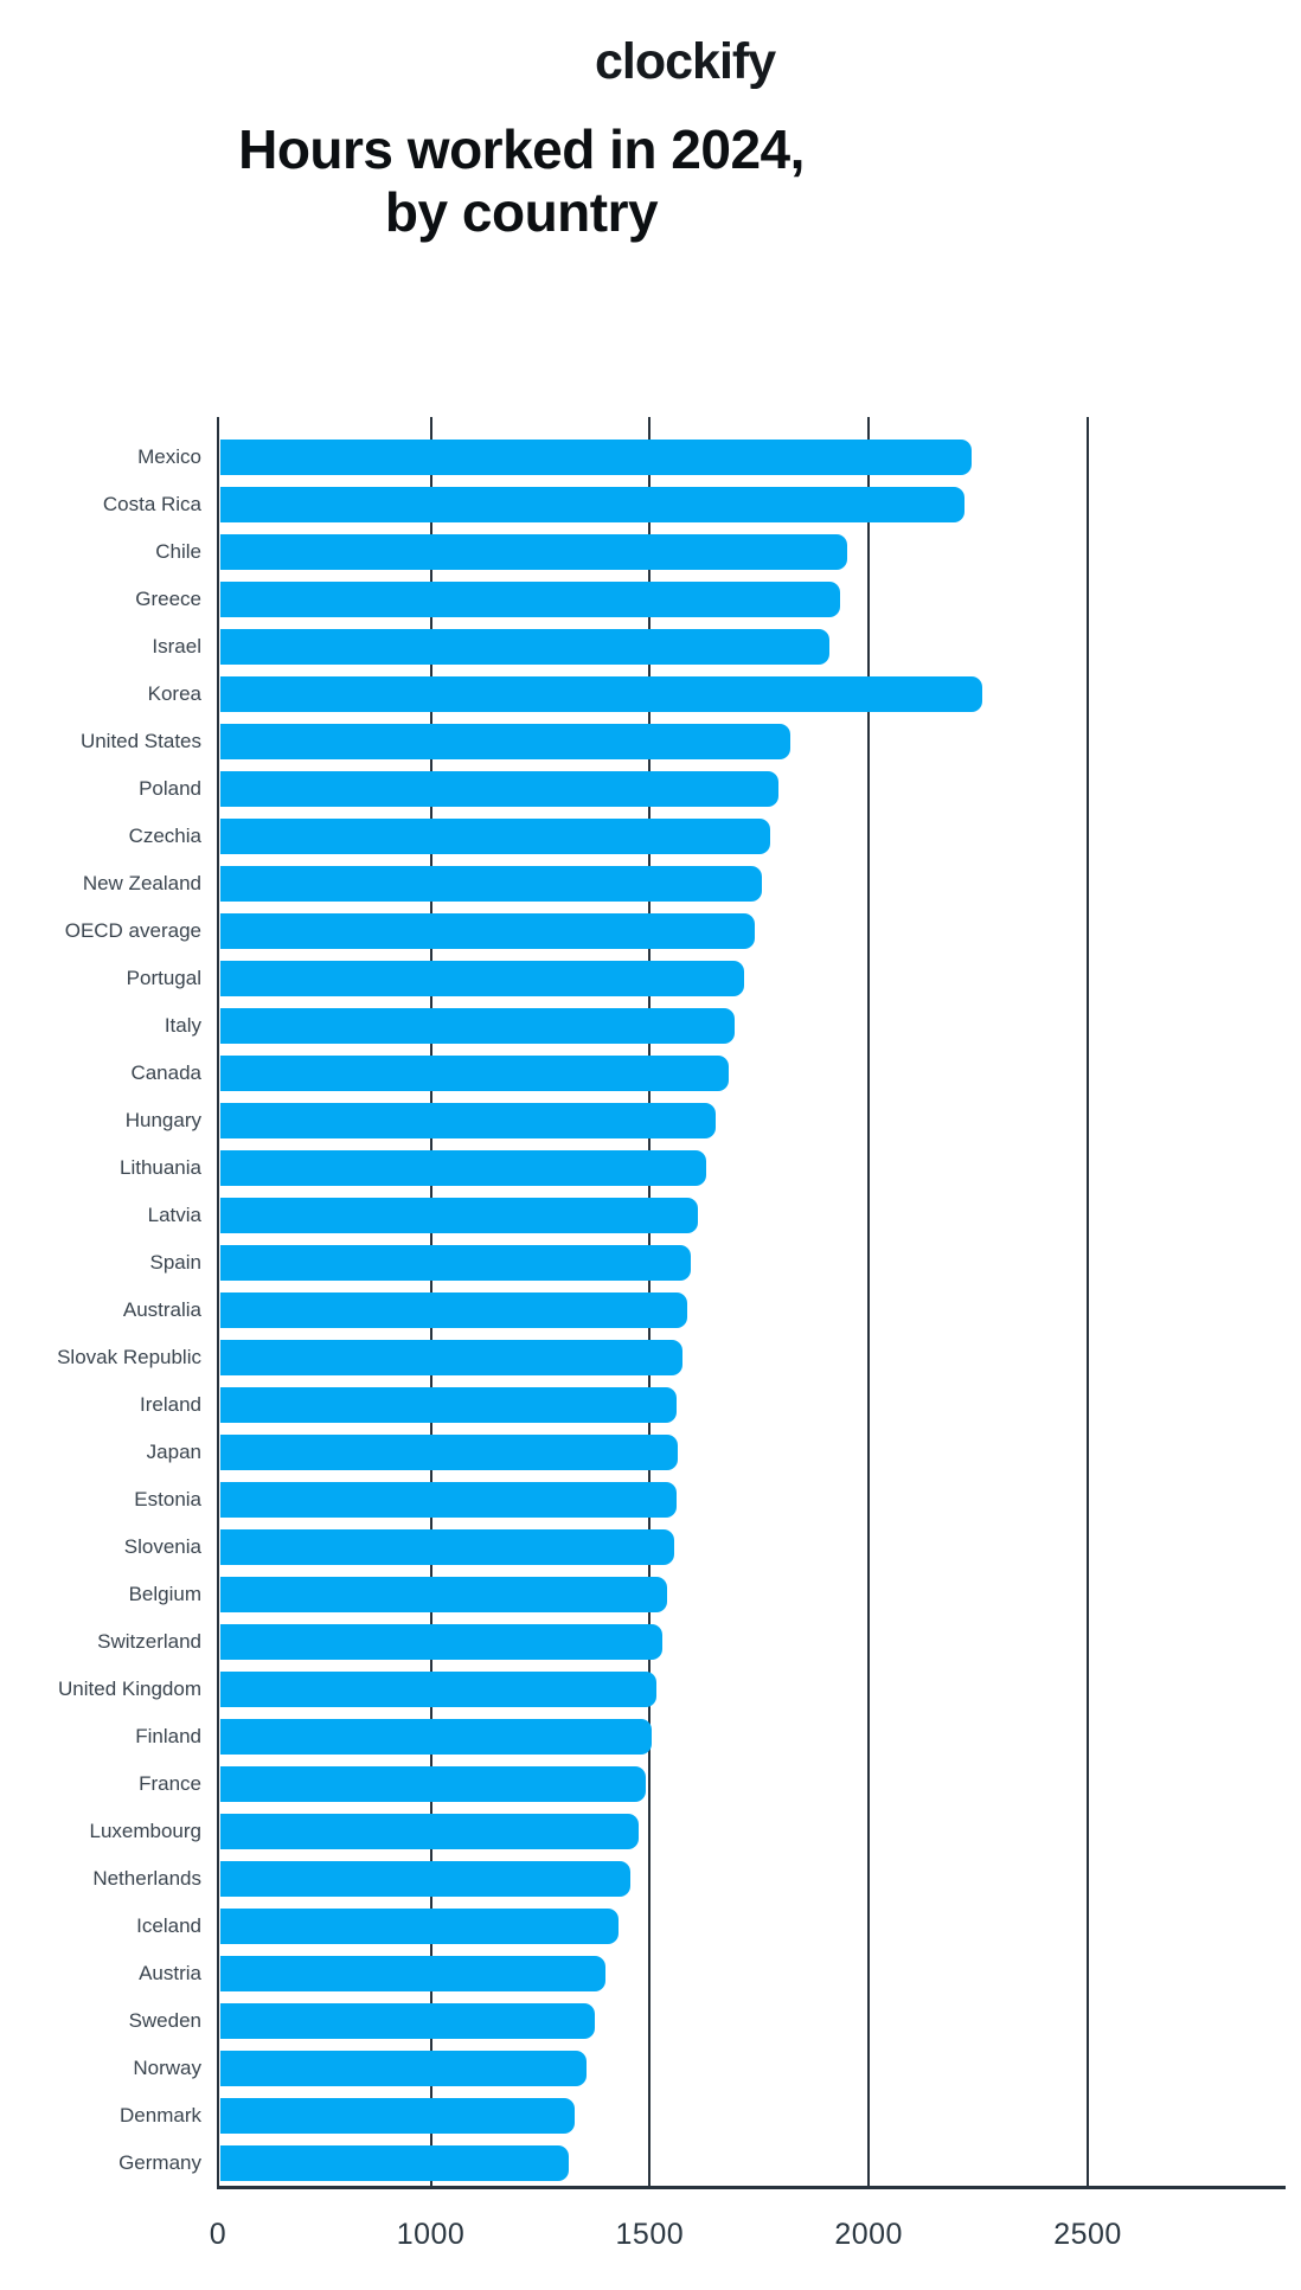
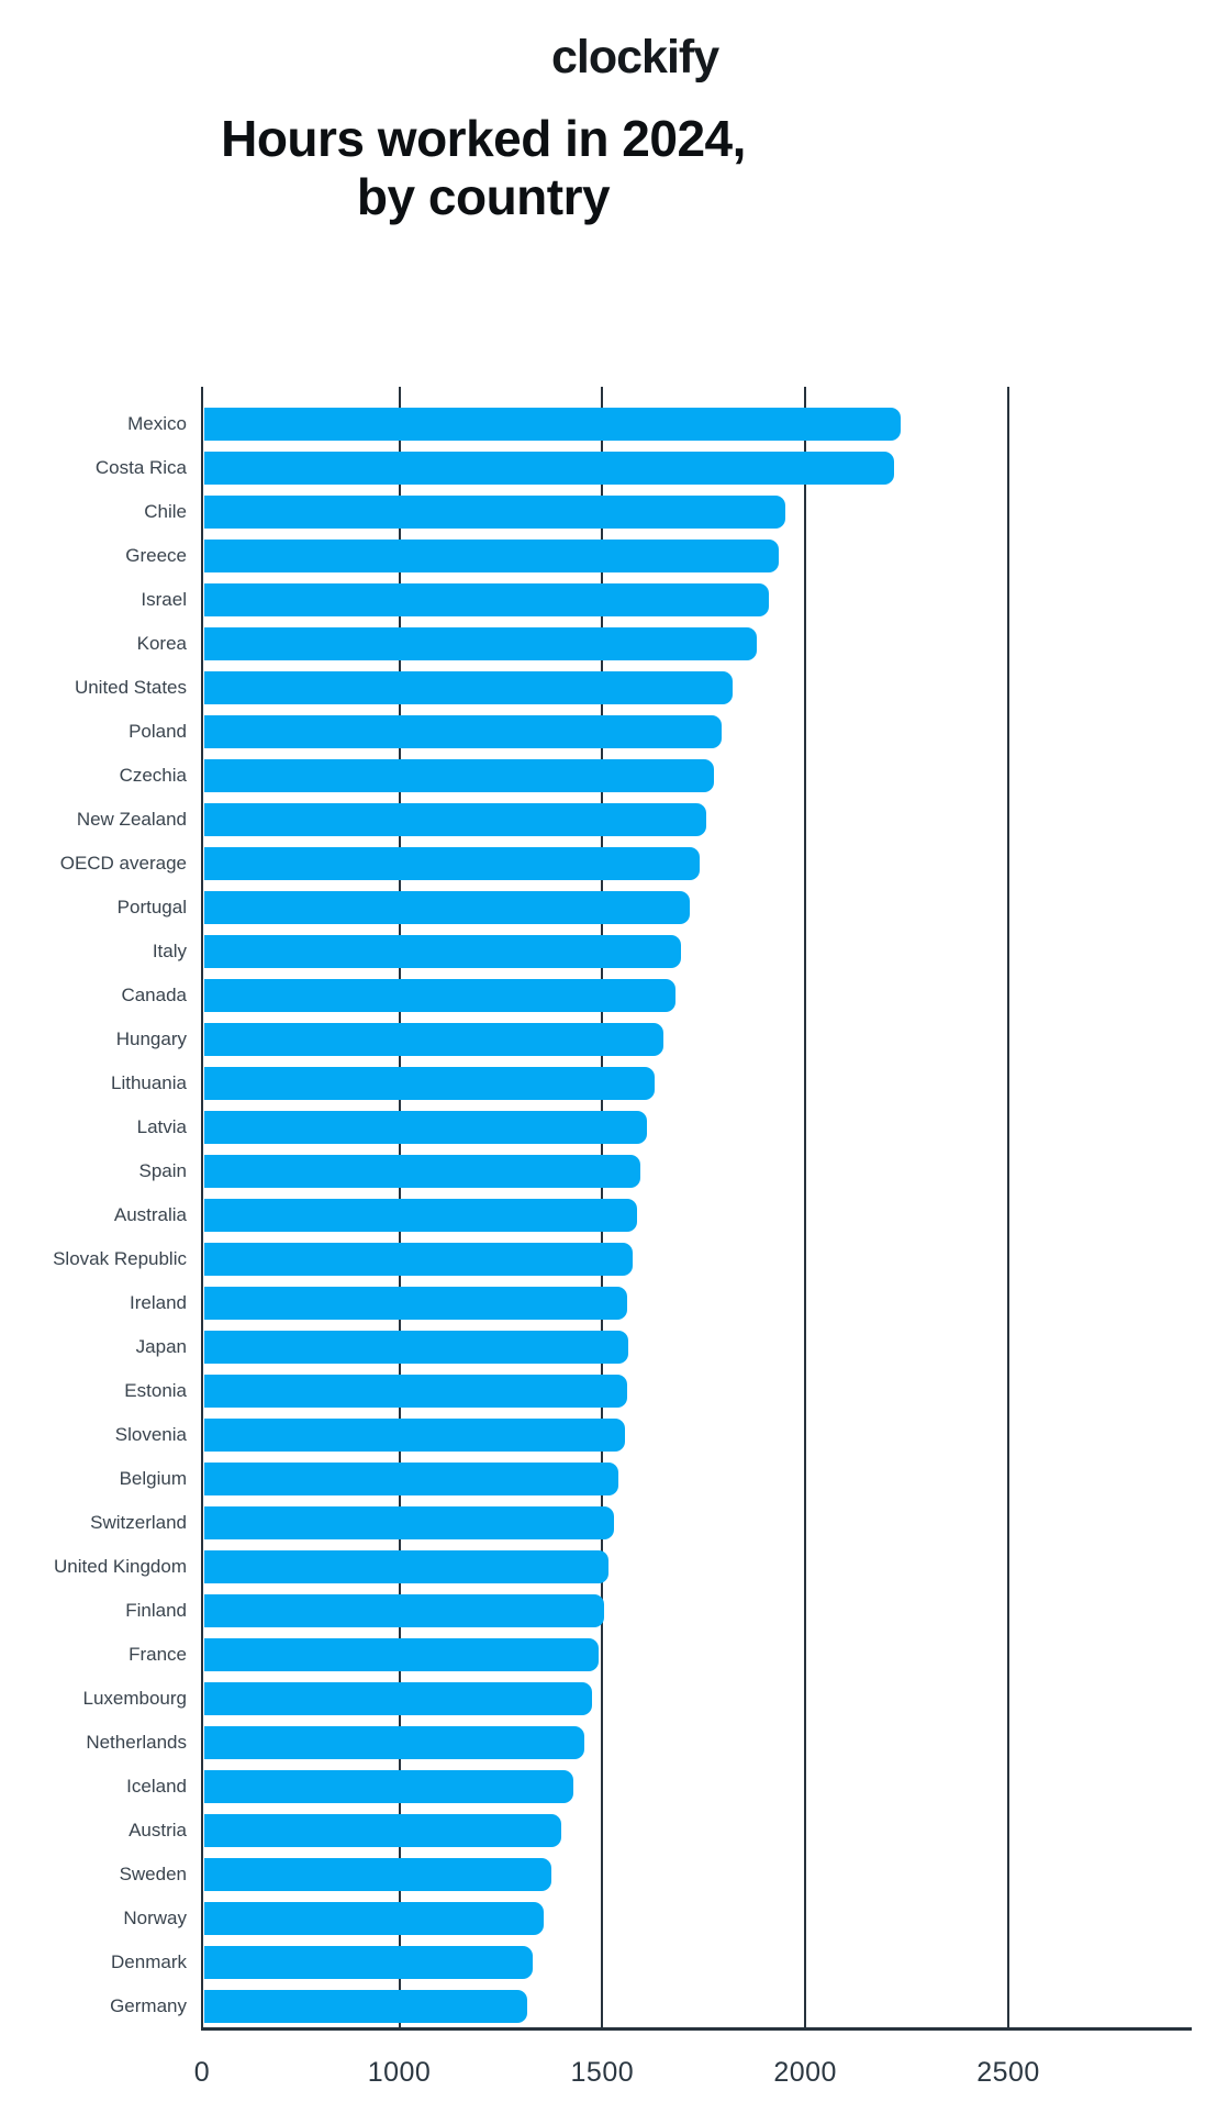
Korea: 2260 -> 1880
